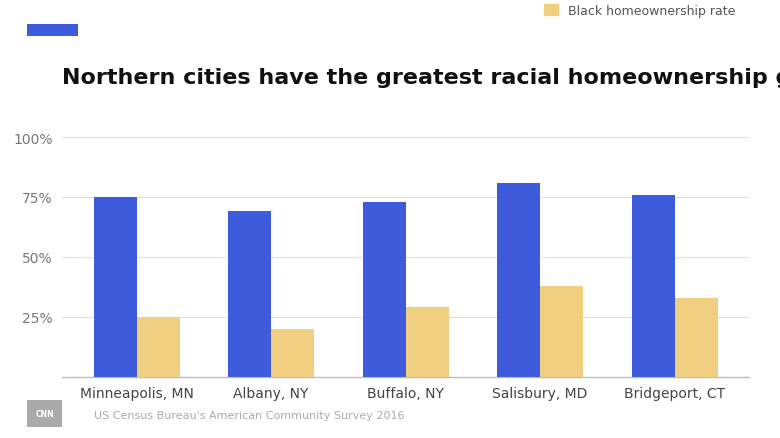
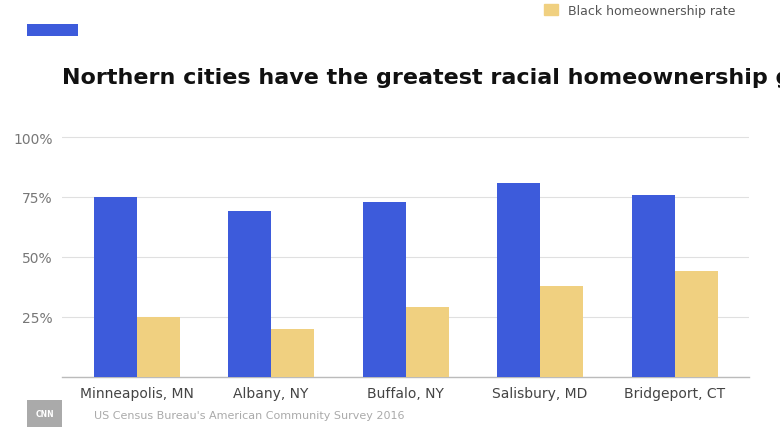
Black homeownership rate/Bridgeport, CT: 33% -> 44%
